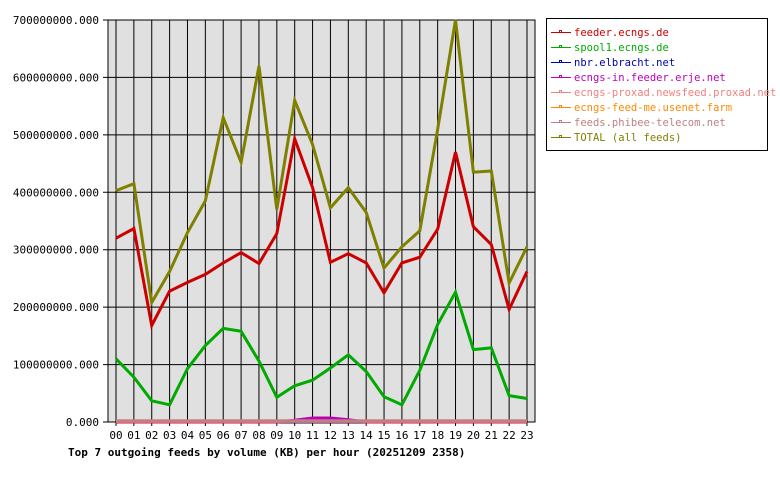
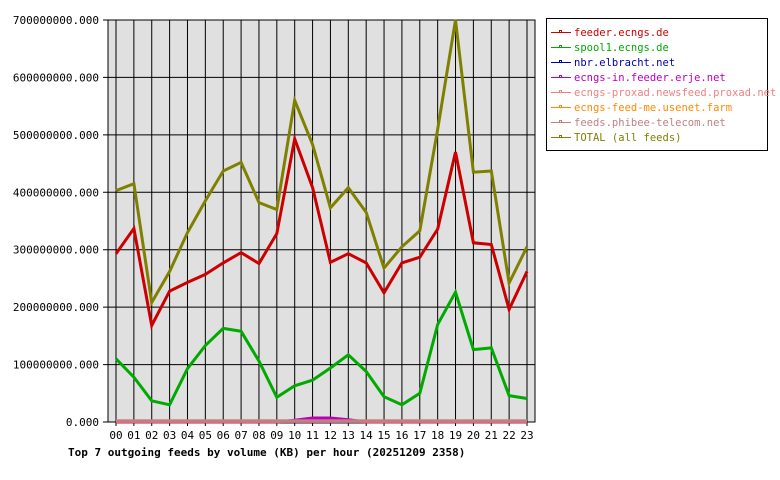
feeder.ecngs.de/00: 320000000 -> 290000000
TOTAL (all feeds)/06: 530000000 -> 440000000
TOTAL (all feeds)/08: 620000000 -> 380000000
spool1.ecngs.de/17: 90000000 -> 50000000
feeder.ecngs.de/20: 340000000 -> 310000000
